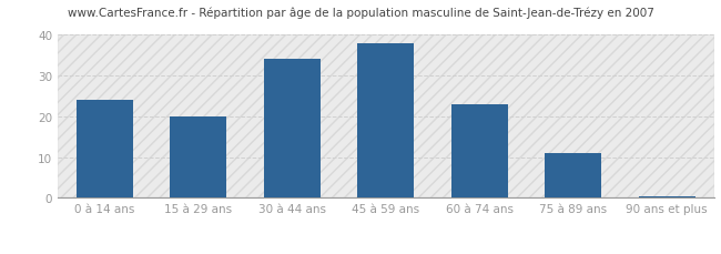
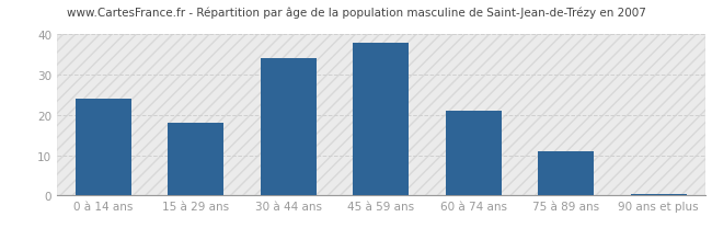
15 à 29 ans: 20.0 -> 18.0
60 à 74 ans: 23.0 -> 21.0
